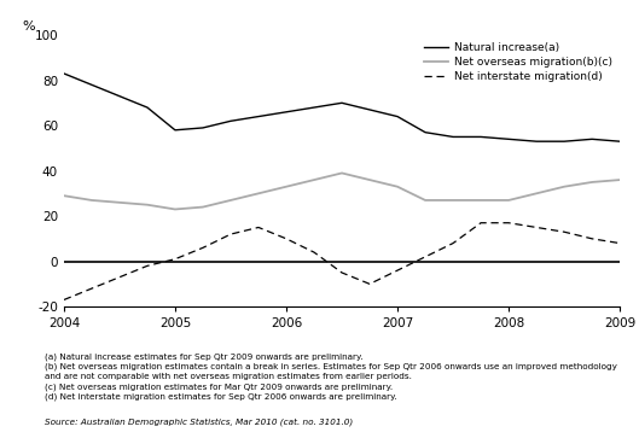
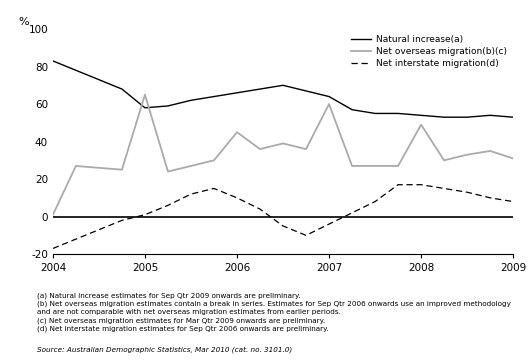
Net overseas migration(b)(c)/2004: 29 -> 1
Net overseas migration(b)(c)/2005: 23 -> 65
Net overseas migration(b)(c)/2006: 33 -> 45
Net overseas migration(b)(c)/2007: 33 -> 60
Net overseas migration(b)(c)/2008: 27 -> 49
Net overseas migration(b)(c)/2009: 36 -> 31
